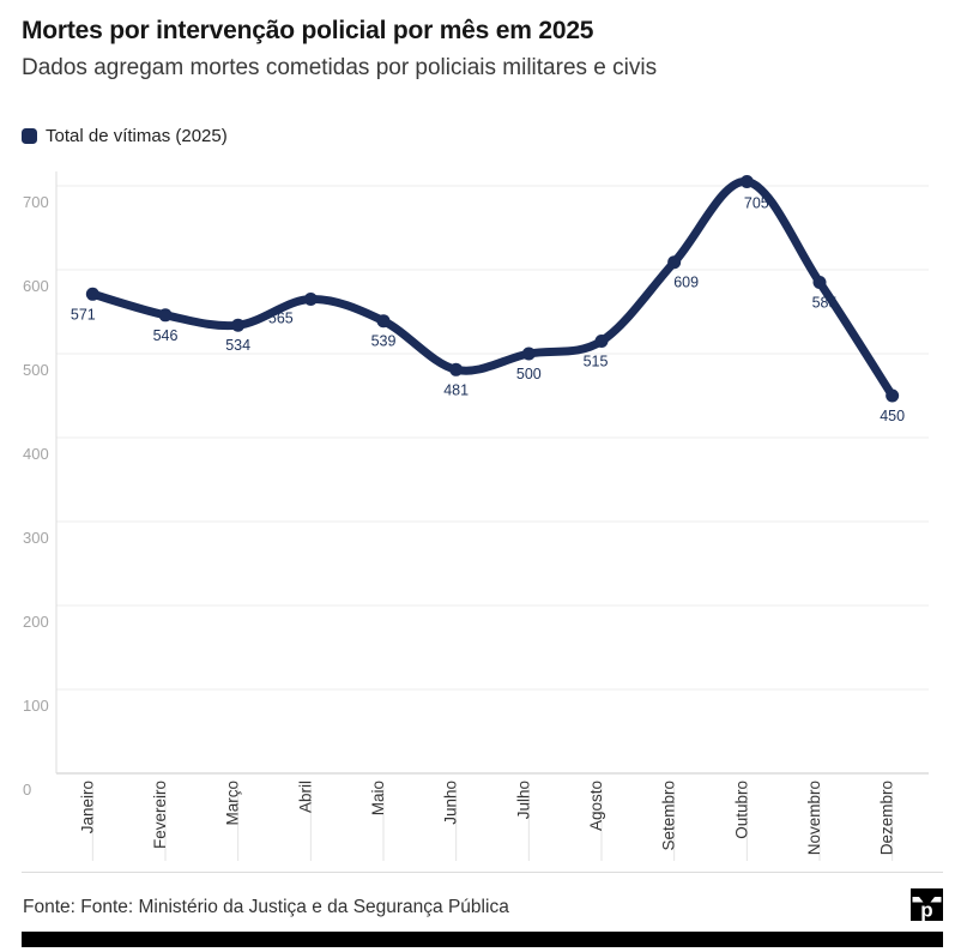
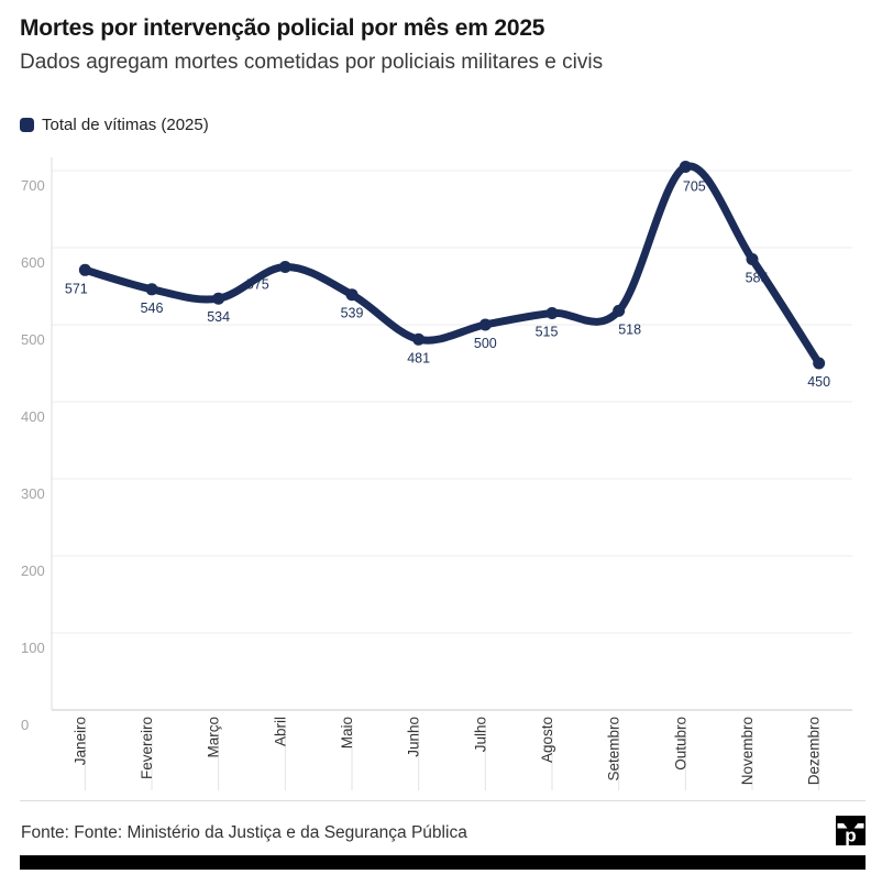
Abril: 565 -> 575
Setembro: 609 -> 518
